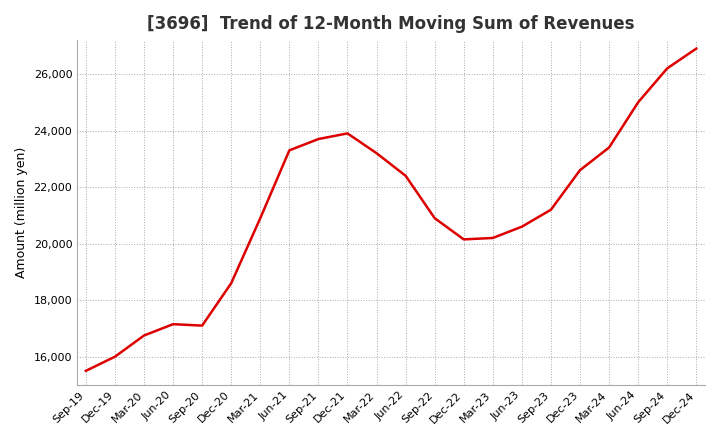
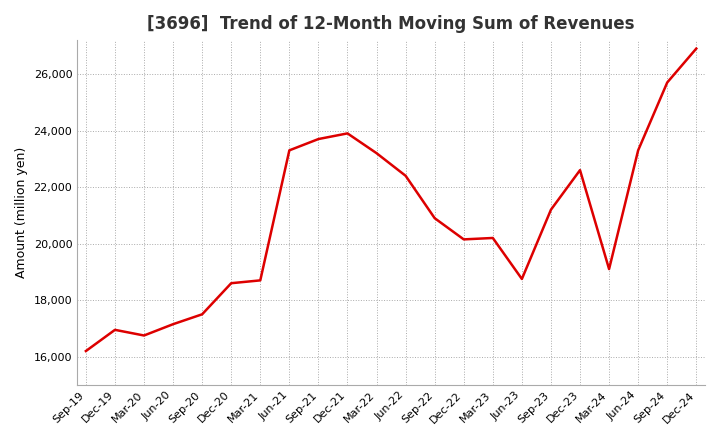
Sep-19: 15,500 -> 16,200
Dec-19: 16,000 -> 16,950
Sep-20: 17,100 -> 17,500
Mar-21: 20,900 -> 18,700
Jun-23: 20,600 -> 18,750
Mar-24: 23,400 -> 19,100
Jun-24: 25,000 -> 23,300
Sep-24: 26,200 -> 25,700
